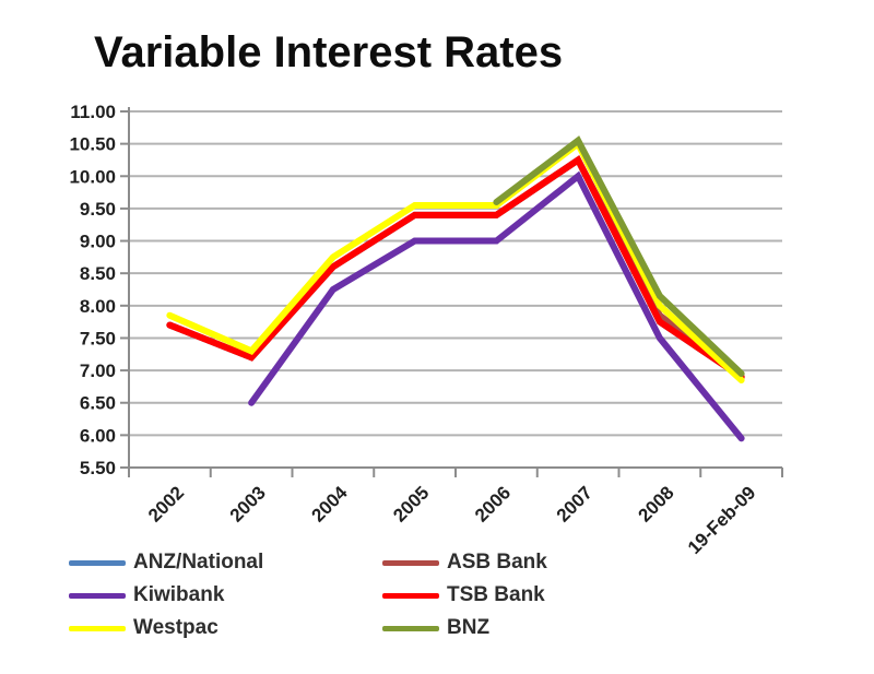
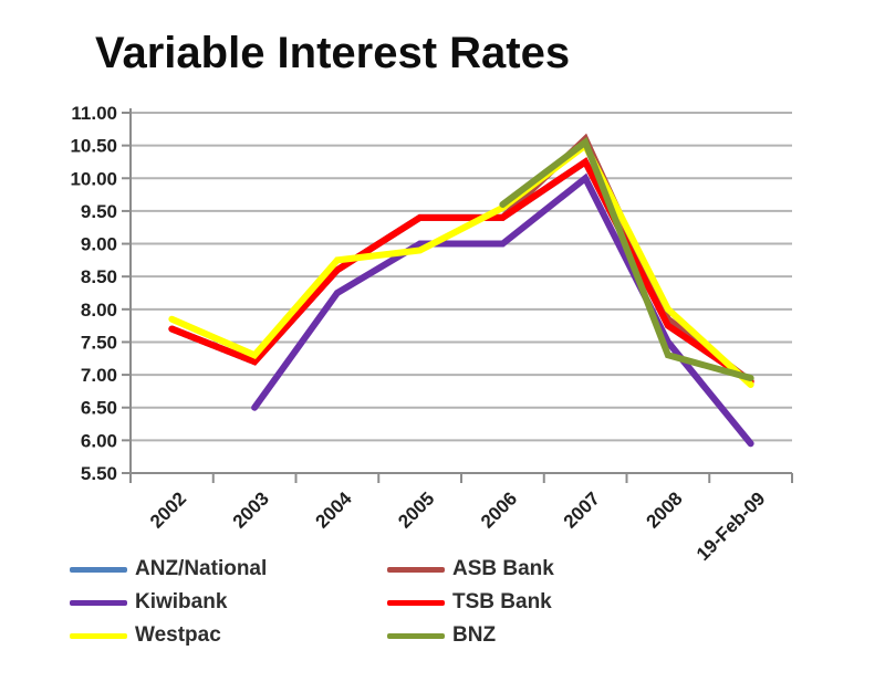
Westpac/2005: 9.6 -> 8.9
ASB Bank/2007: 10.2 -> 10.6
BNZ/2008: 8.2 -> 7.3
